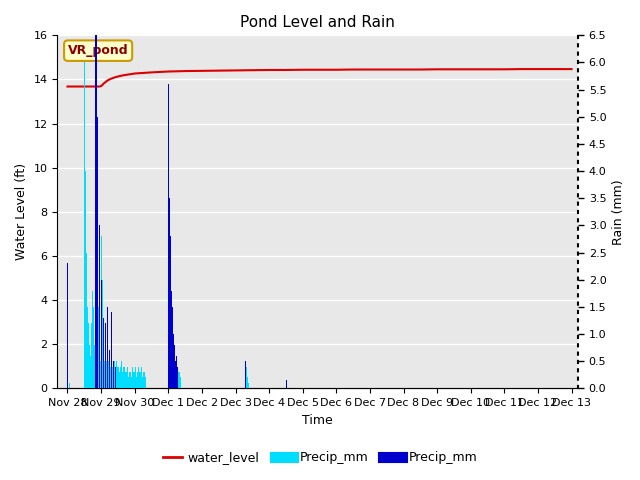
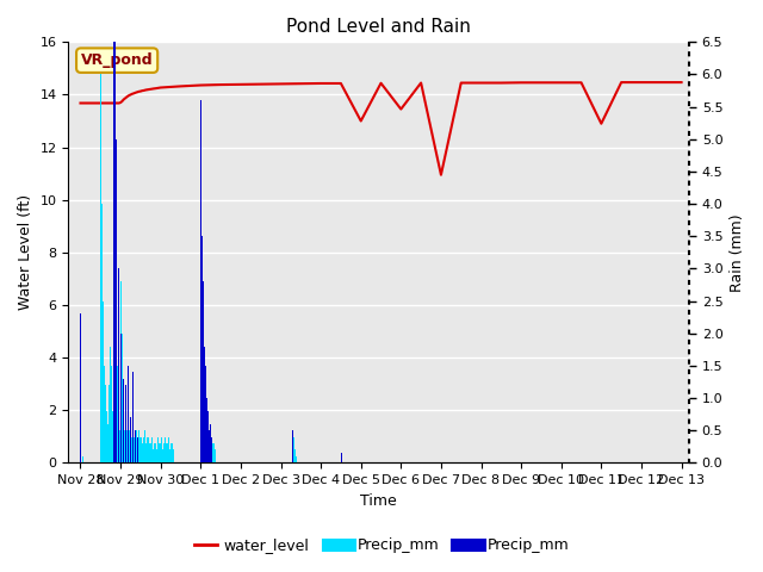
water_level/Dec 5: 14.44 -> 13.00
water_level/Dec 6: 14.44 -> 13.45
water_level/Dec 7: 14.45 -> 10.95
water_level/Dec 11: 14.46 -> 12.90
